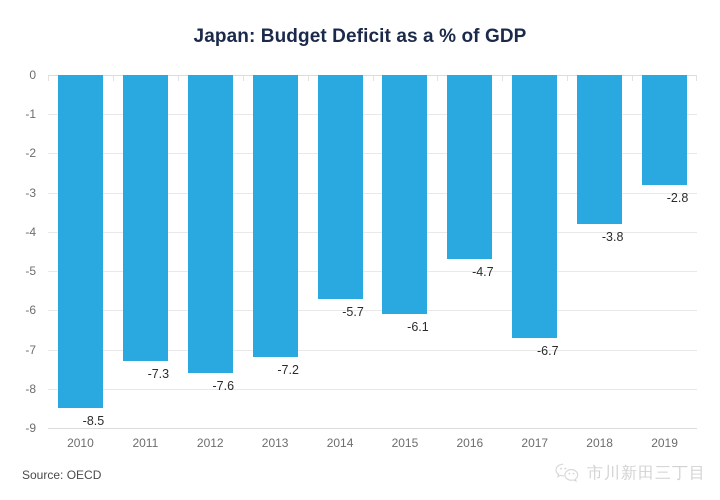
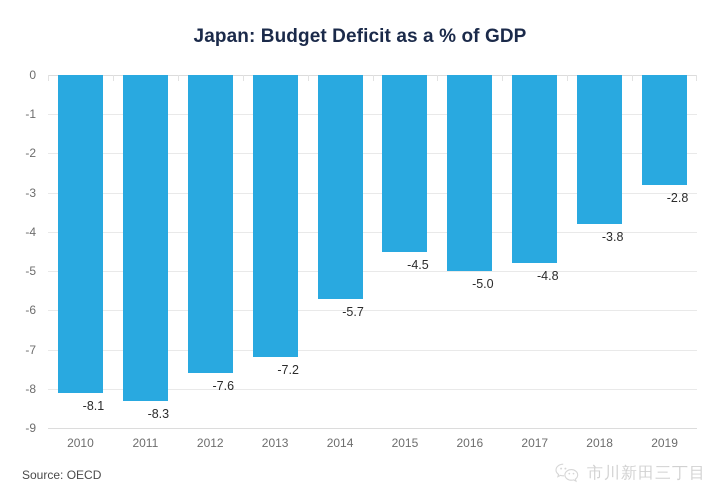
2010: -8.5 -> -8.1
2011: -7.3 -> -8.3
2015: -6.1 -> -4.5
2016: -4.7 -> -5.0
2017: -6.7 -> -4.8
